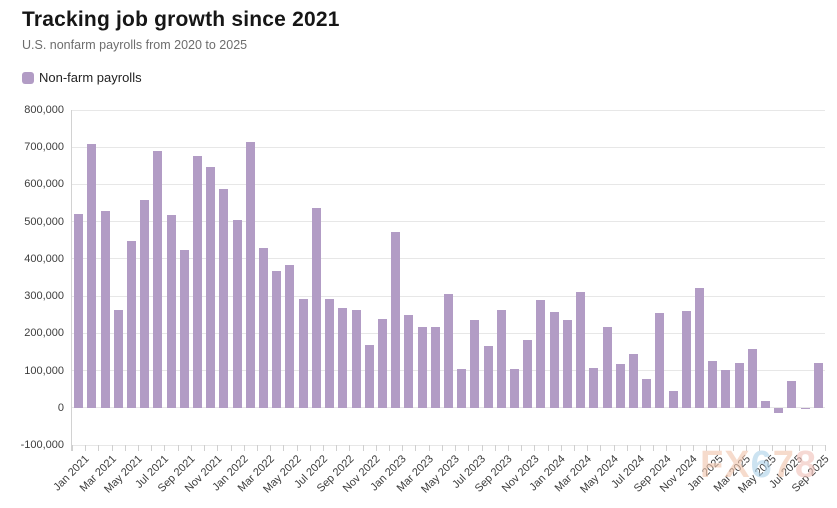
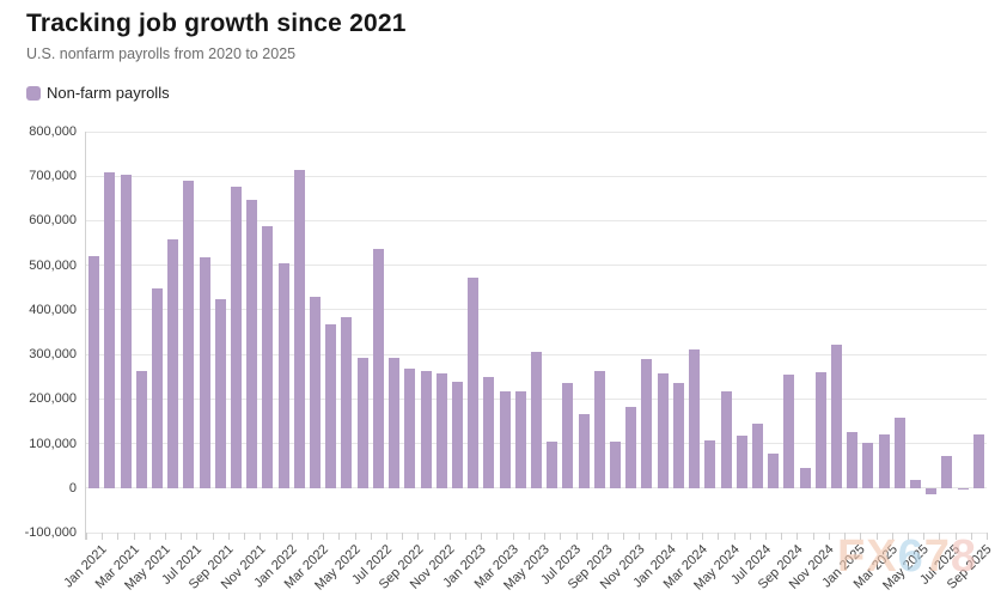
Mar 2021: 530000 -> 700000
Nov 2022: 170000 -> 260000
